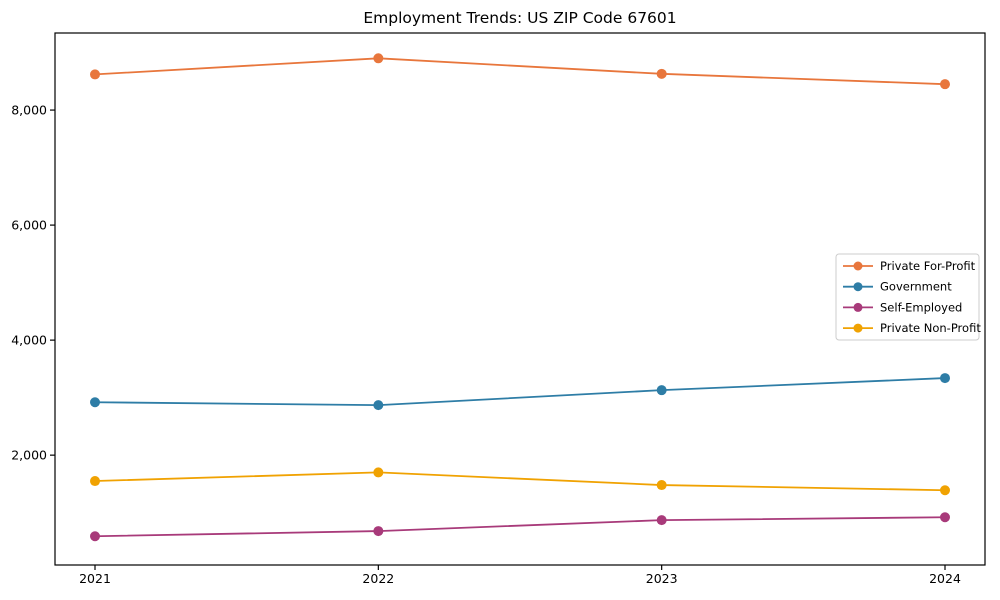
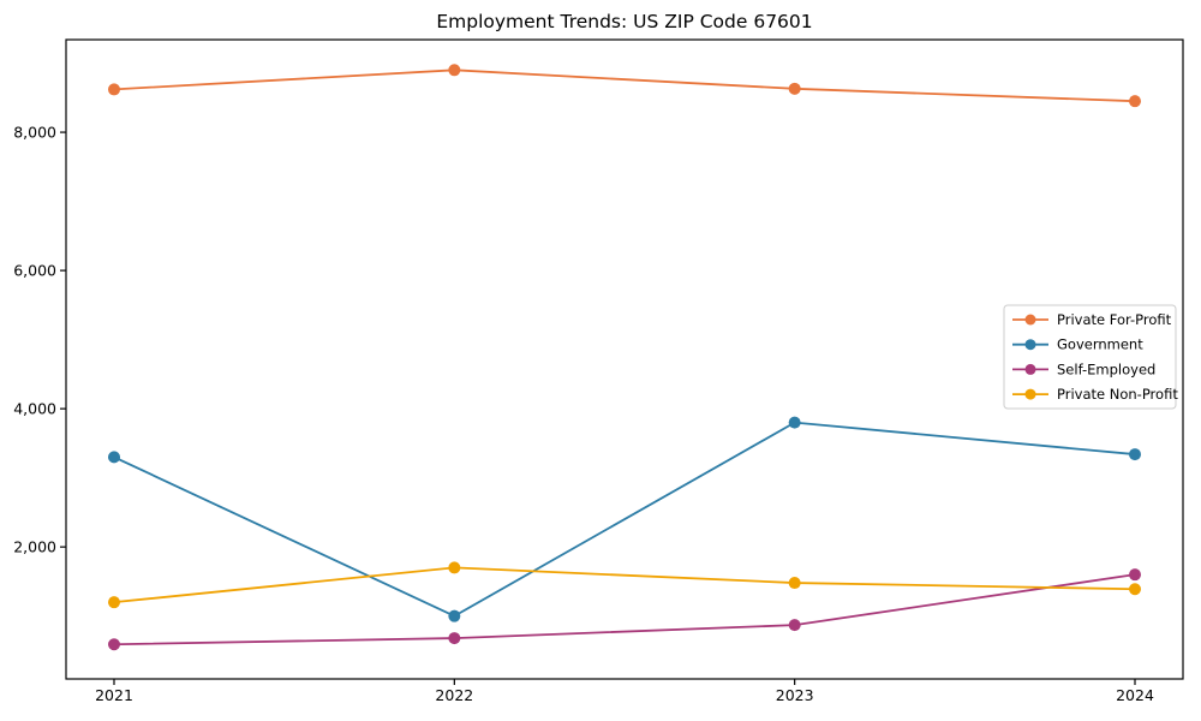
Government/2021: 2900 -> 3300
Private Non-Profit/2021: 1600 -> 1200
Government/2022: 2900 -> 1000
Government/2023: 3100 -> 3800
Self-Employed/2024: 900 -> 1600
